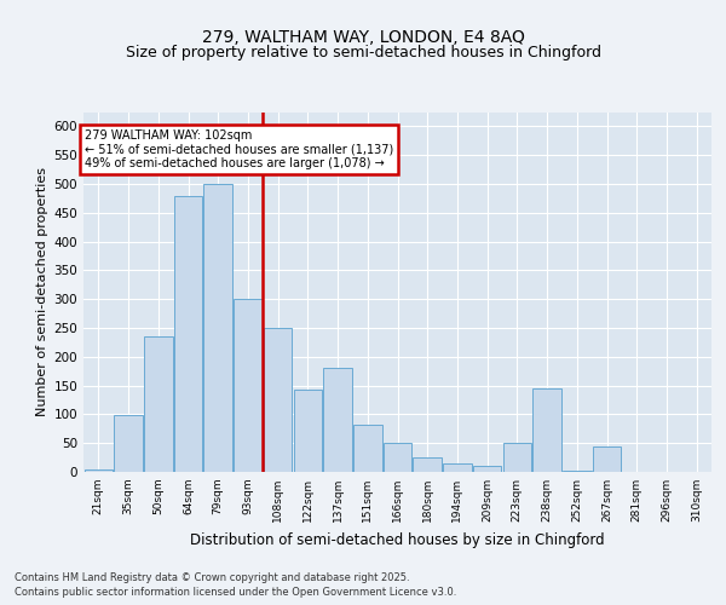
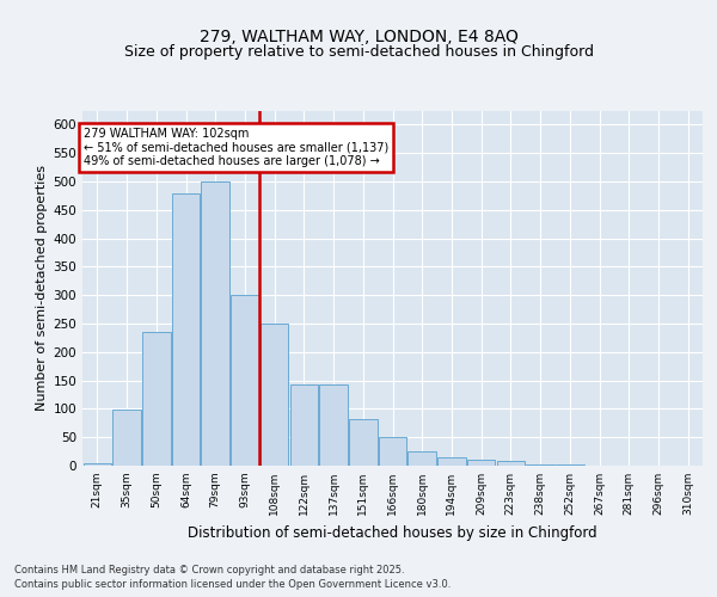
137sqm: 180 -> 143
223sqm: 50 -> 8
238sqm: 145 -> 3
267sqm: 45 -> 1
